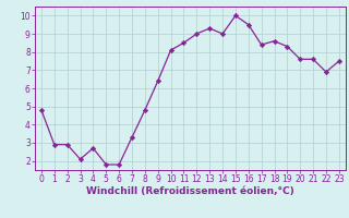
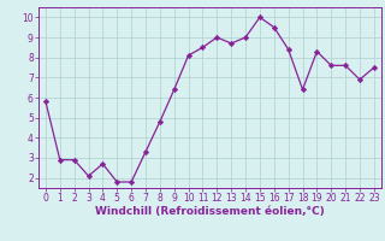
0: 4.8 -> 5.8
13: 9.3 -> 8.7
18: 8.6 -> 6.4
